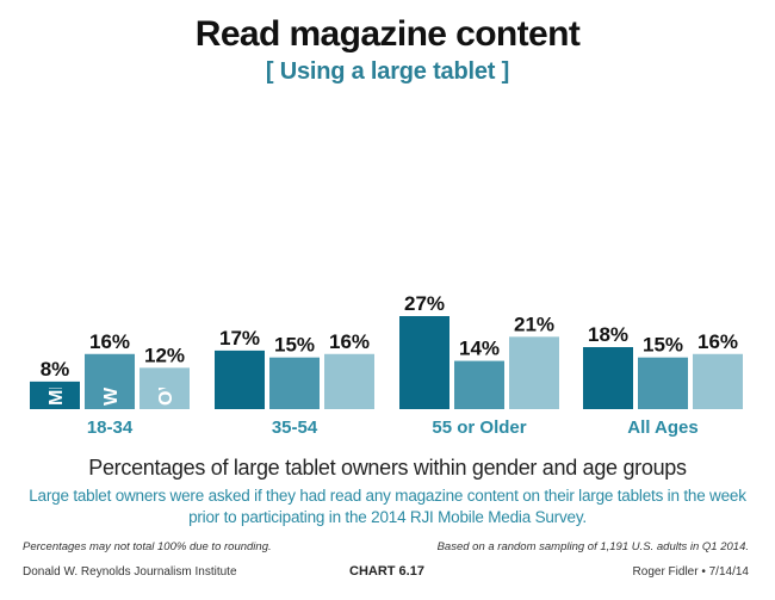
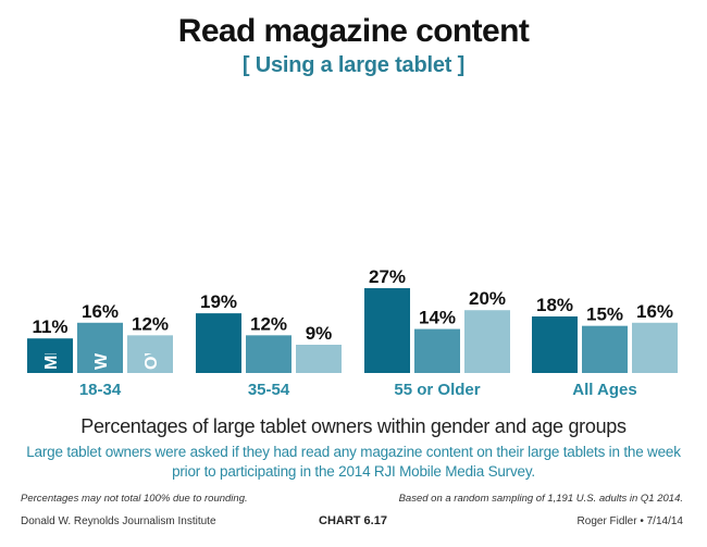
MEN/18-34: 8% -> 11%
MEN/35-54: 17% -> 19%
WOMEN/35-54: 15% -> 12%
OVERALL/35-54: 16% -> 9%
OVERALL/55 or Older: 21% -> 20%
